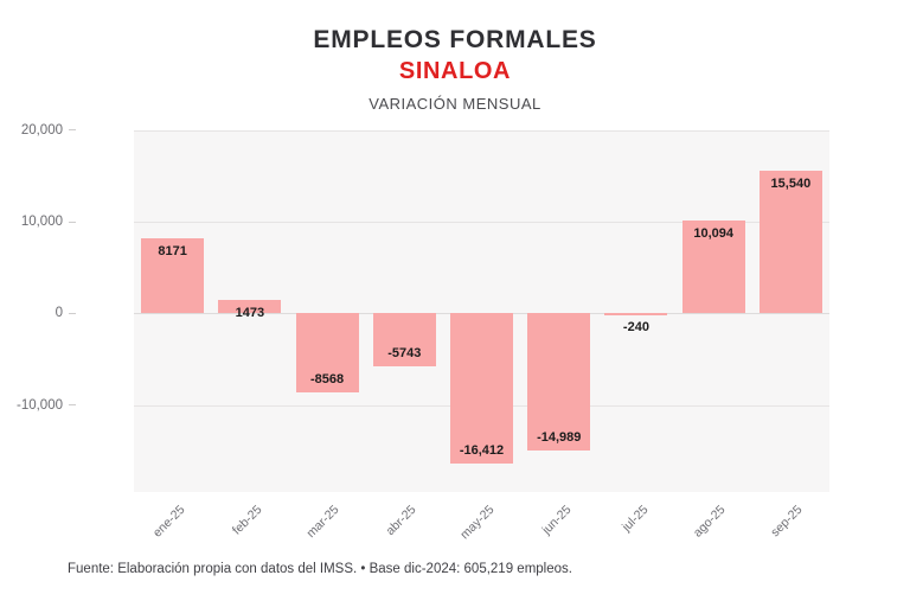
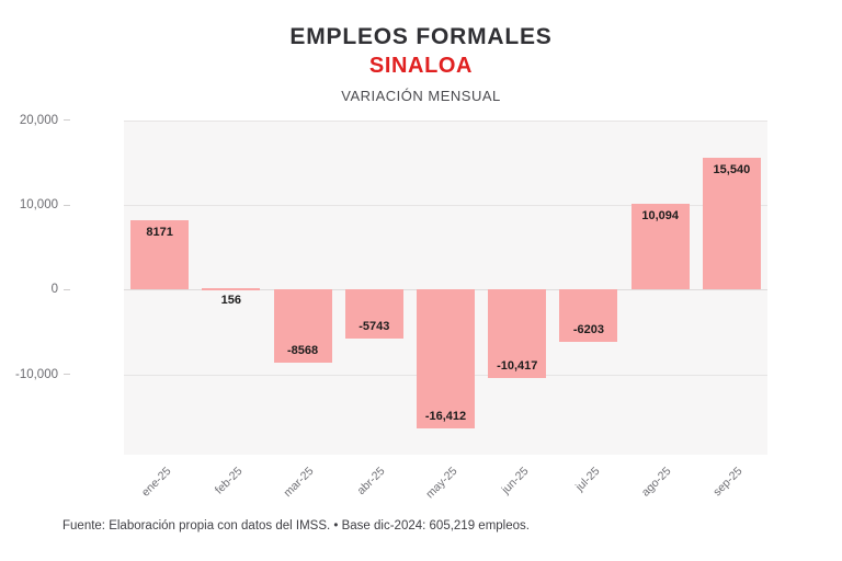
feb-25: 1473 -> 156
jun-25: -14,989 -> -10,417
jul-25: -240 -> -6203
